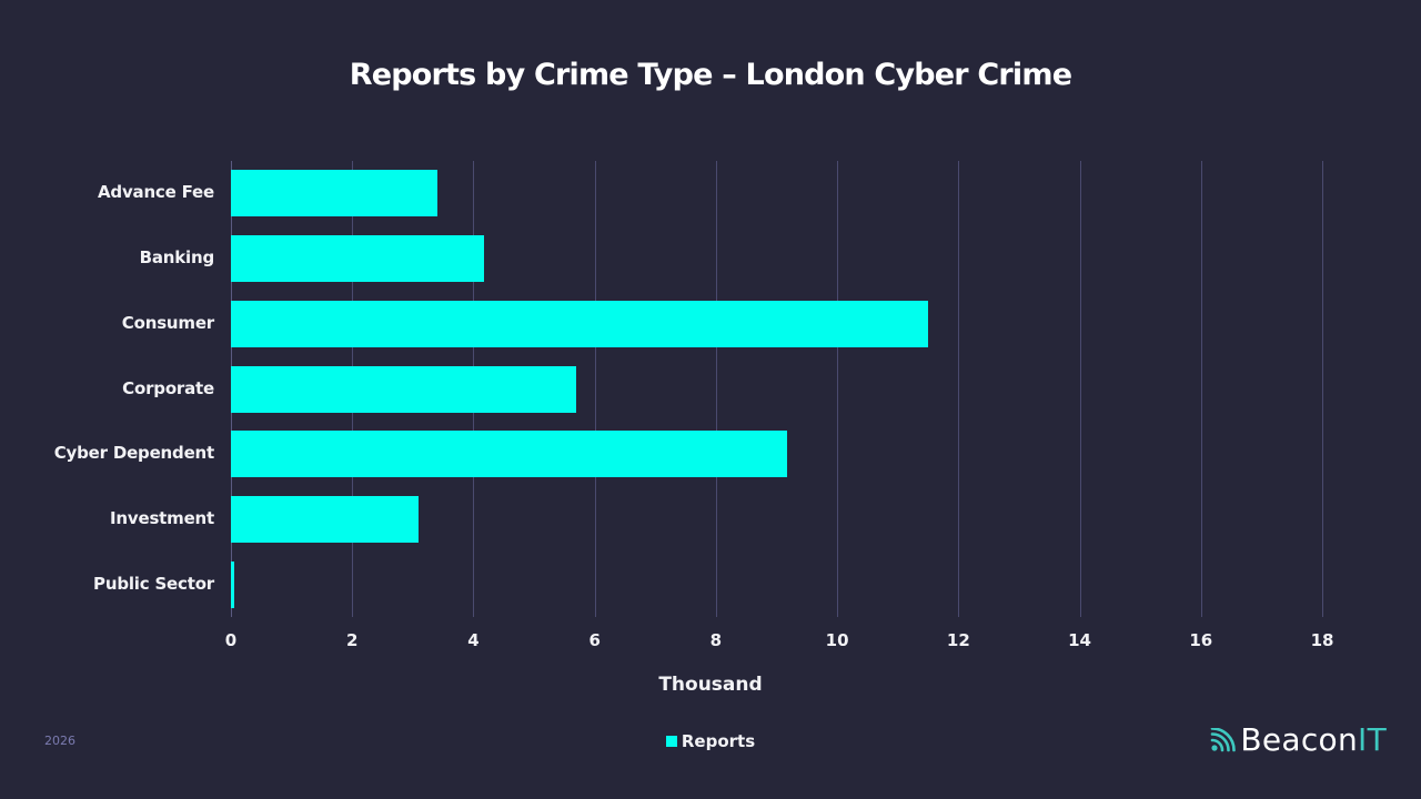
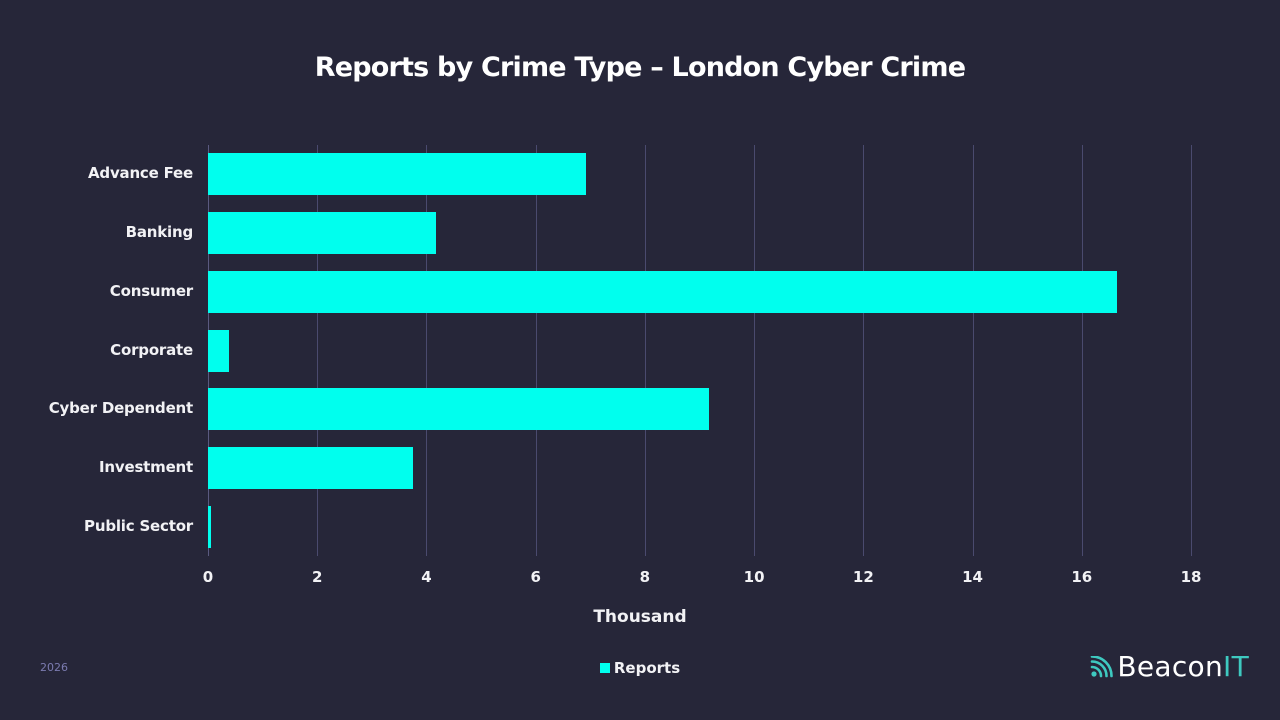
Advance Fee: 3.4 -> 6.9
Consumer: 11.5 -> 16.6
Corporate: 5.7 -> 0.4
Investment: 3.1 -> 3.8
